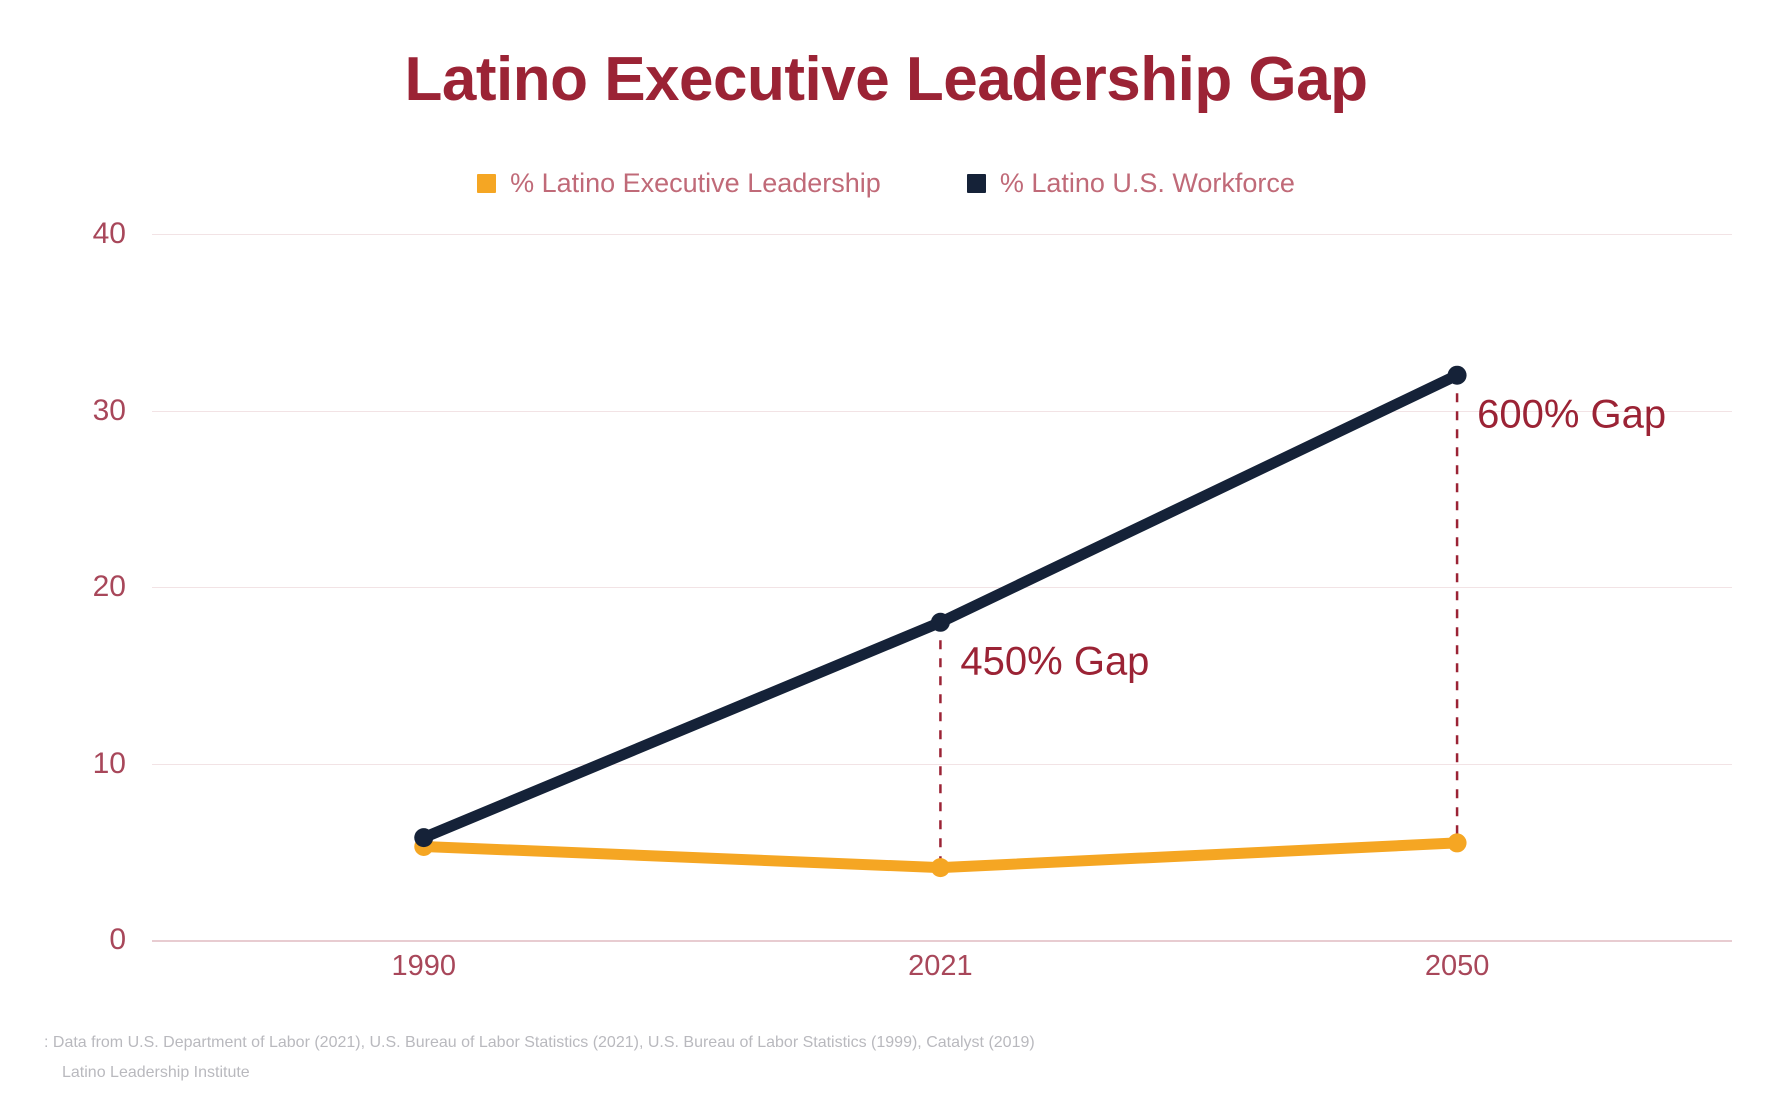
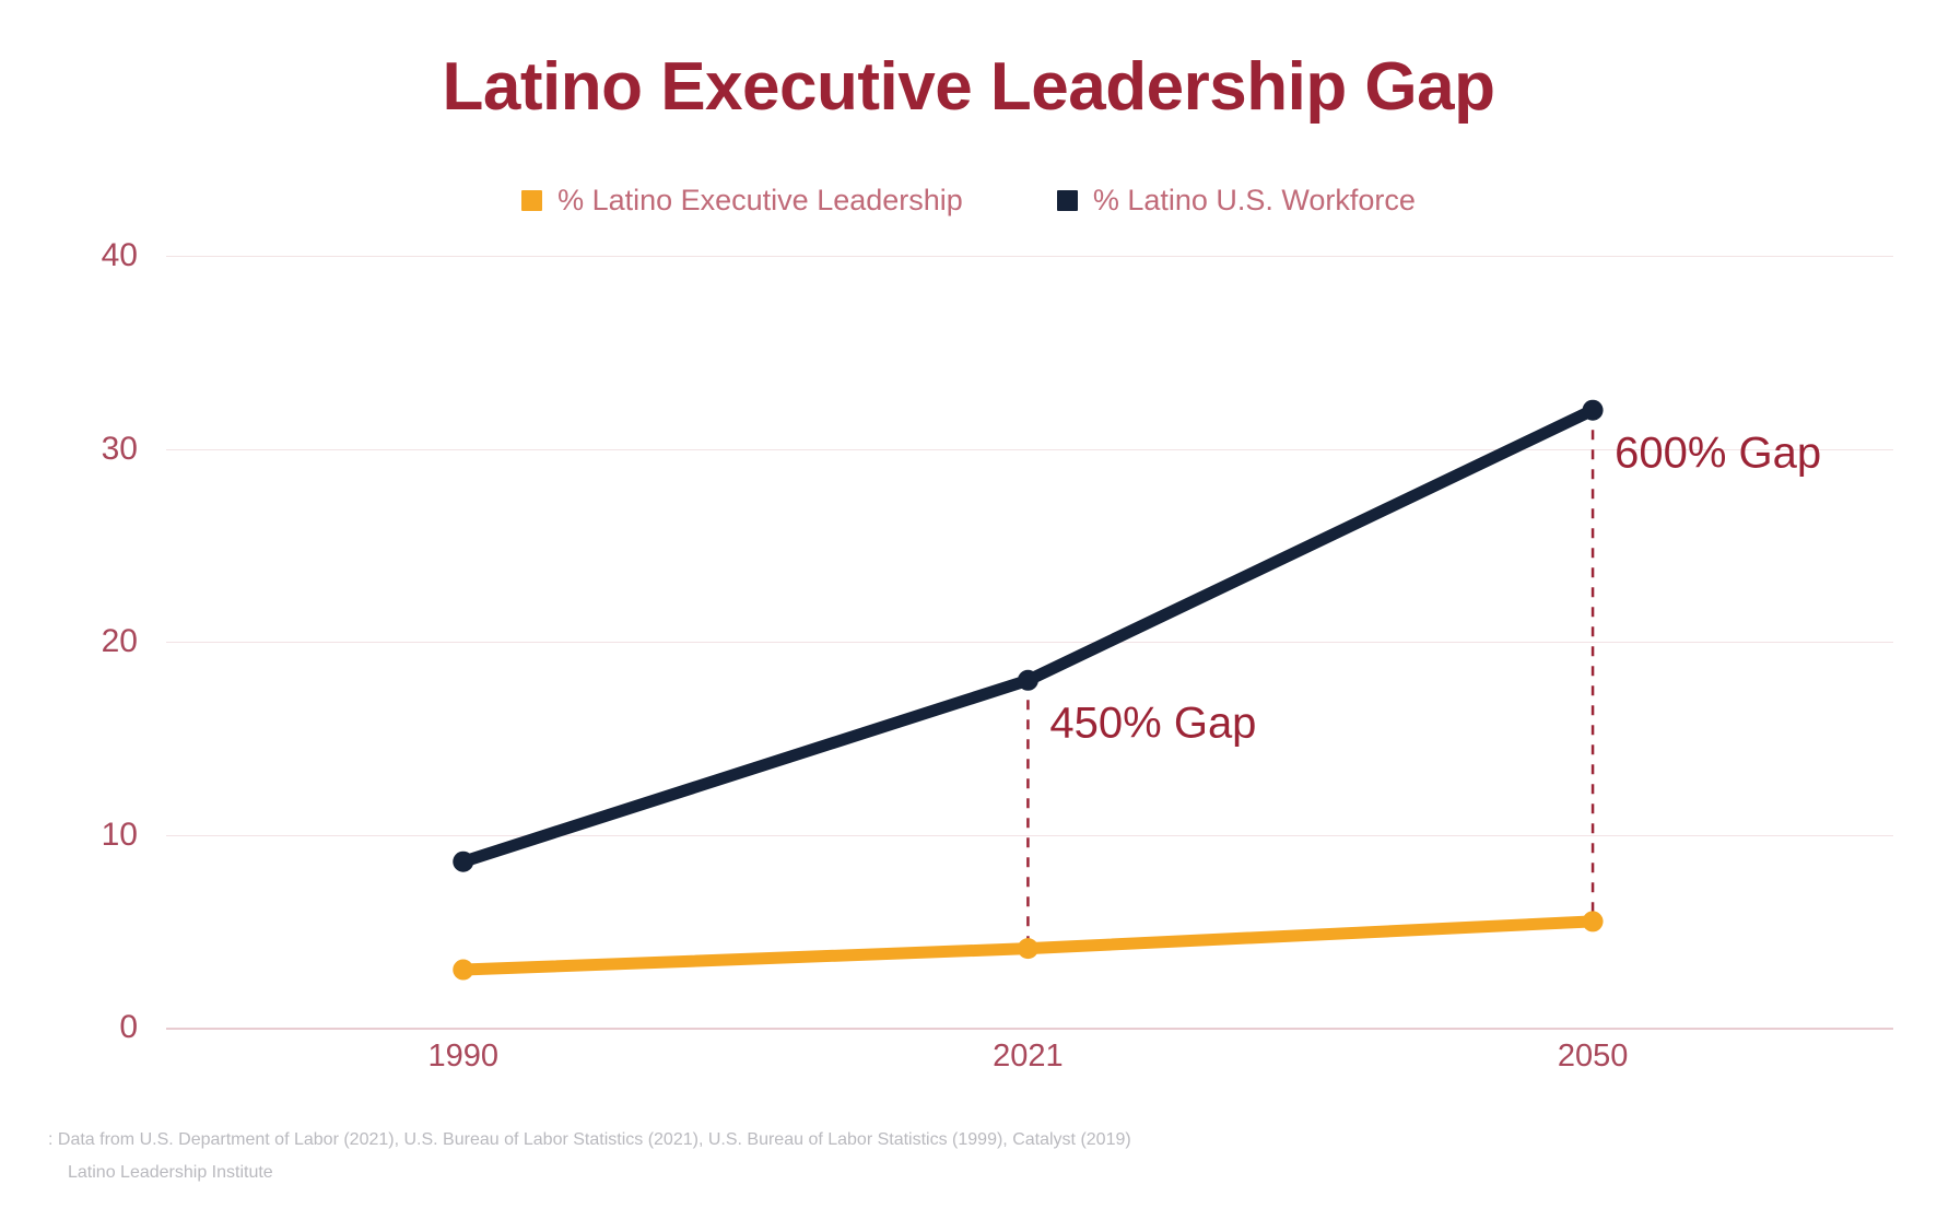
% Latino Executive Leadership/1990: 5.3 -> 3.0
% Latino U.S. Workforce/1990: 5.8 -> 8.6
